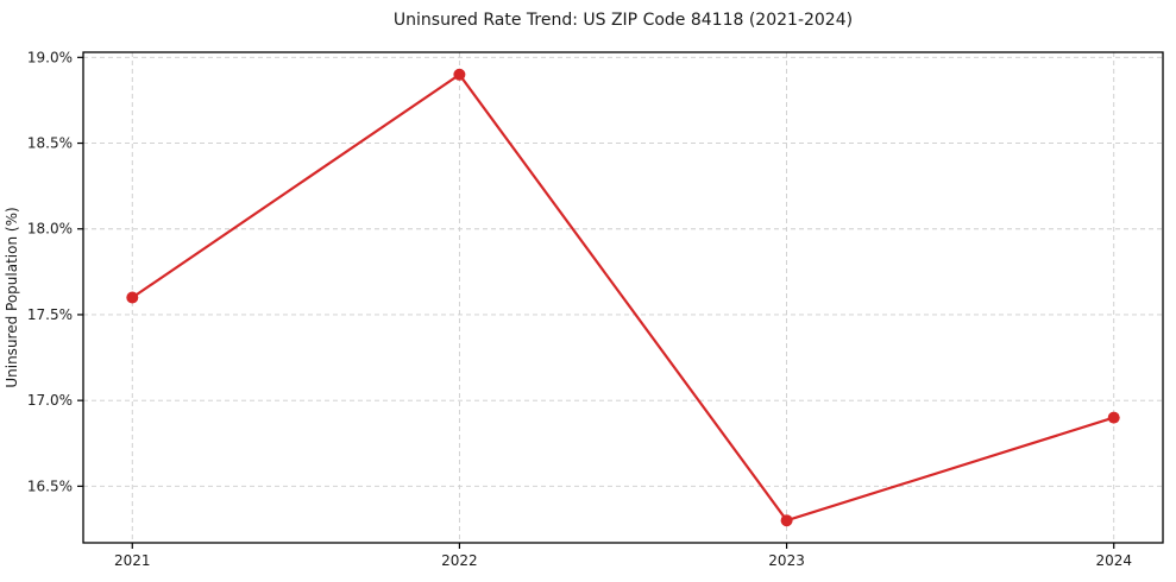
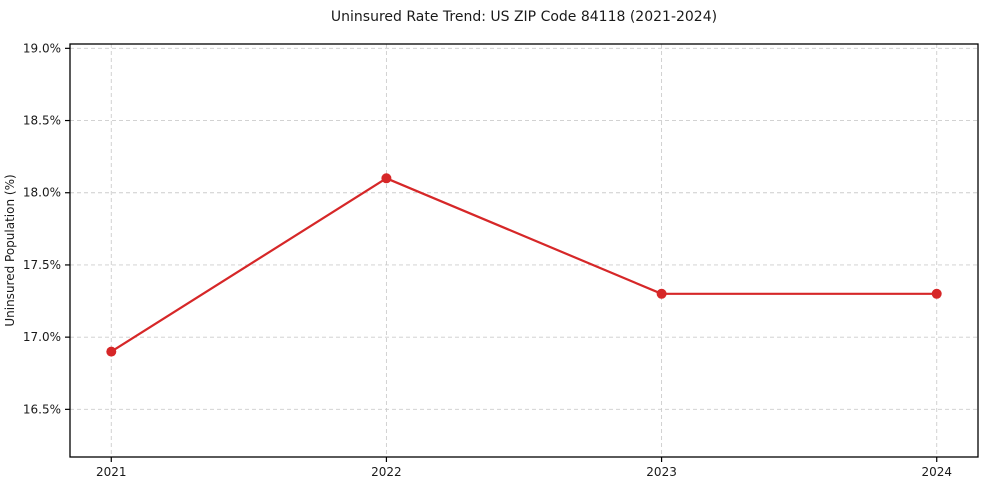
2021: 17.6% -> 16.9%
2022: 18.9% -> 18.1%
2023: 16.3% -> 17.3%
2024: 16.9% -> 17.3%
